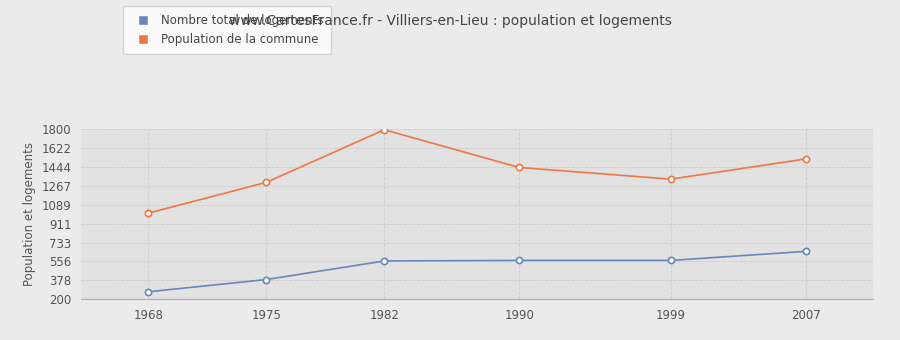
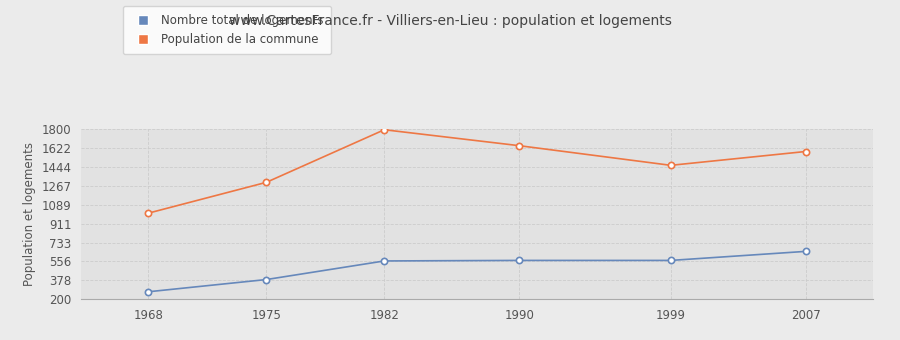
Population de la commune/1990: 1440 -> 1640
Population de la commune/1999: 1330 -> 1460
Population de la commune/2007: 1520 -> 1590
